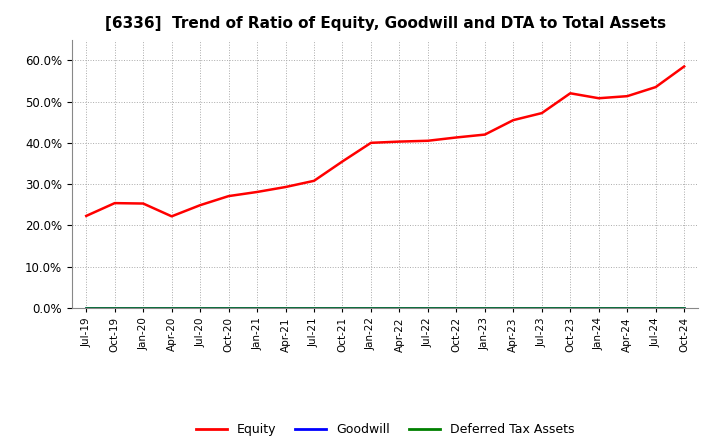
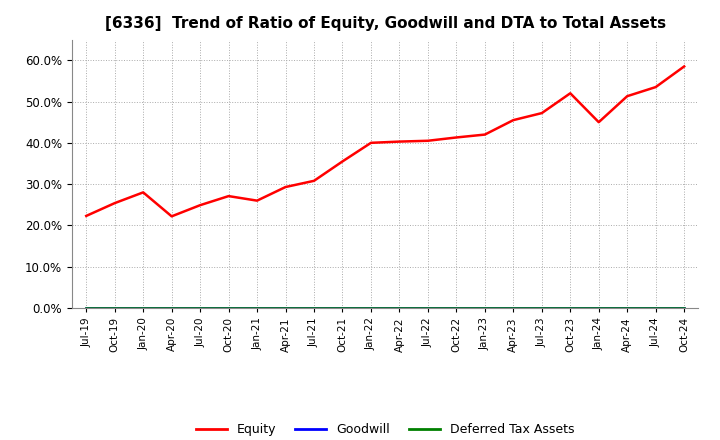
Equity/Jan-20: 25.3% -> 28.0%
Equity/Jan-21: 28.1% -> 26.0%
Equity/Jan-24: 50.8% -> 45.0%
